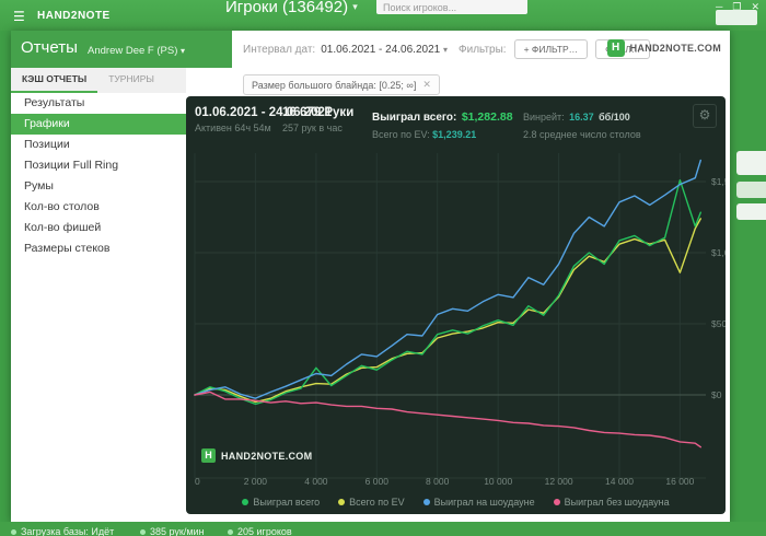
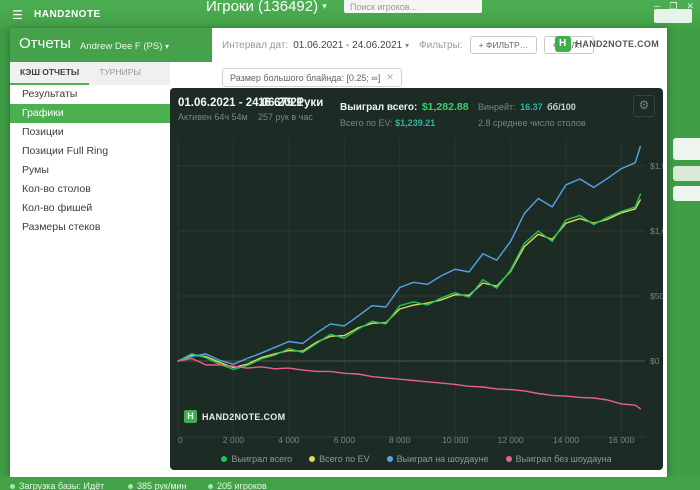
Выиграл всего/4000: $190 -> $100
Выиграл всего/16000: $1510 -> $1150
Всего по EV/16000: $860 -> $1140
